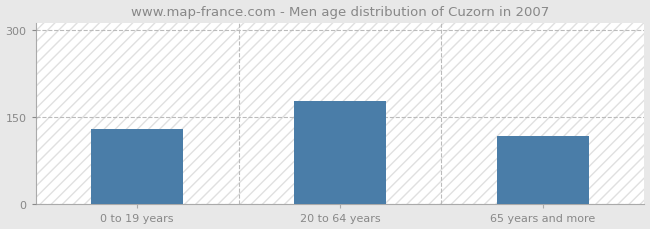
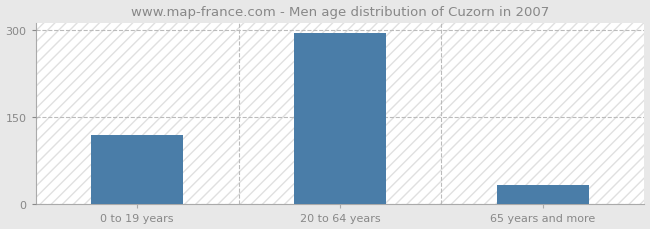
0 to 19 years: 130 -> 120
20 to 64 years: 178 -> 294
65 years and more: 118 -> 34
